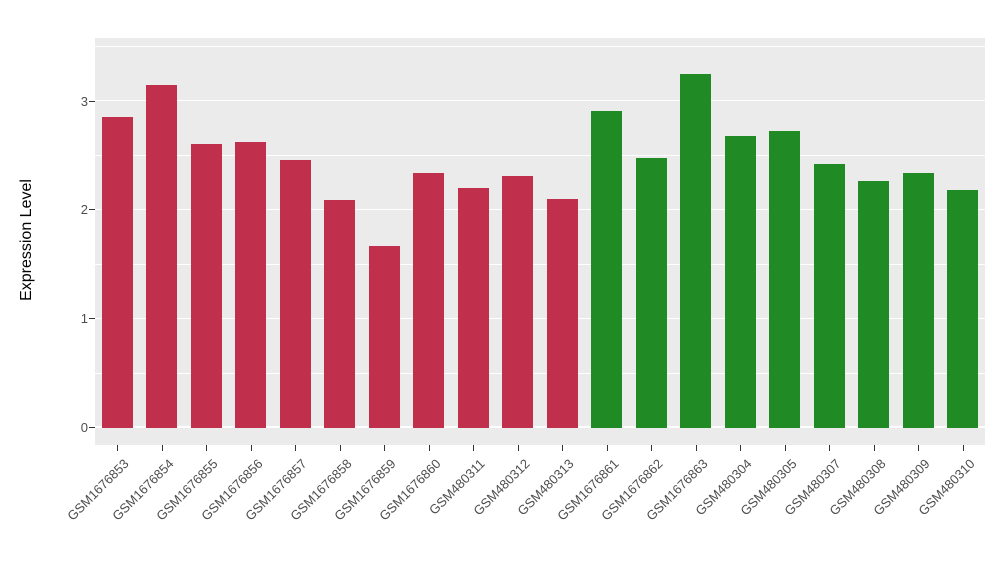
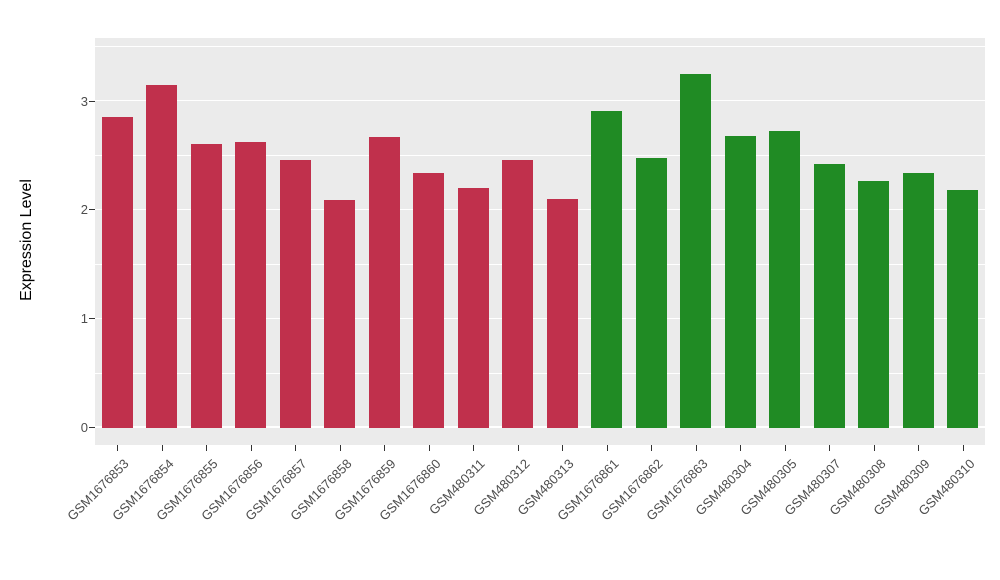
GSM1676859: 1.67 -> 2.67
GSM480312: 2.31 -> 2.46
